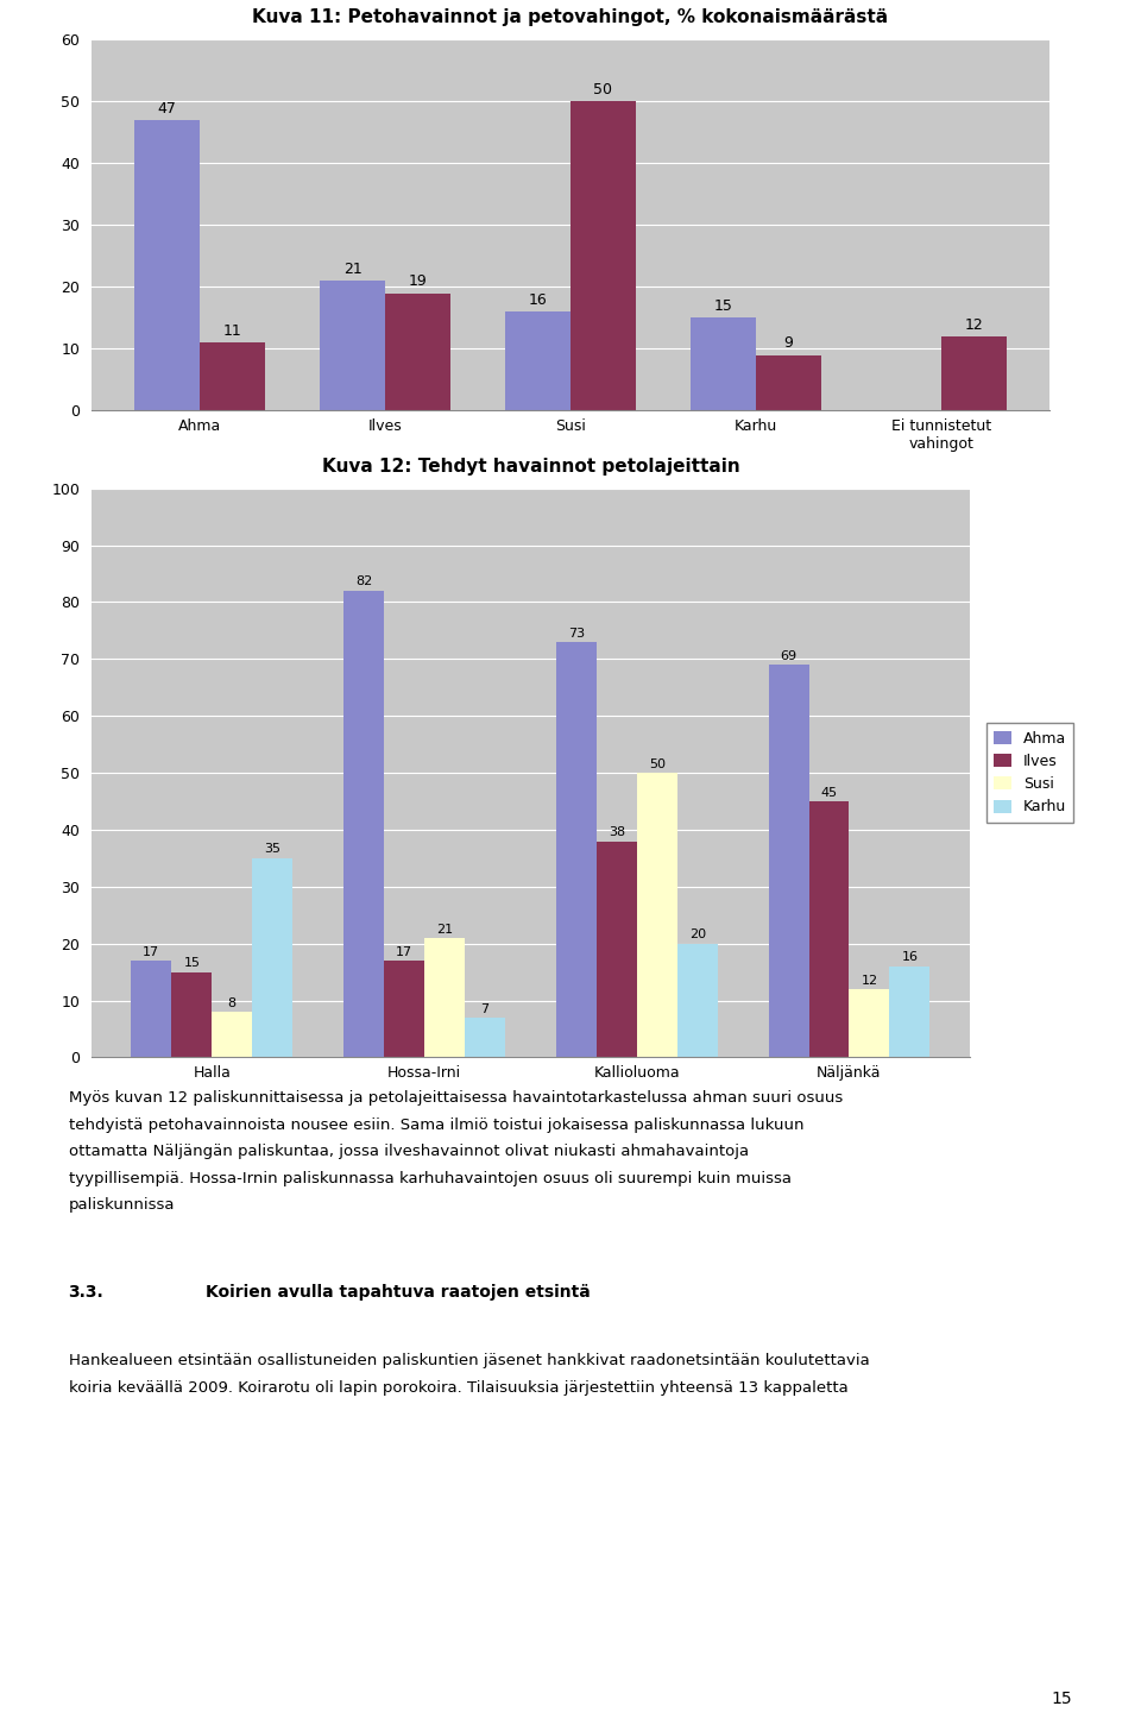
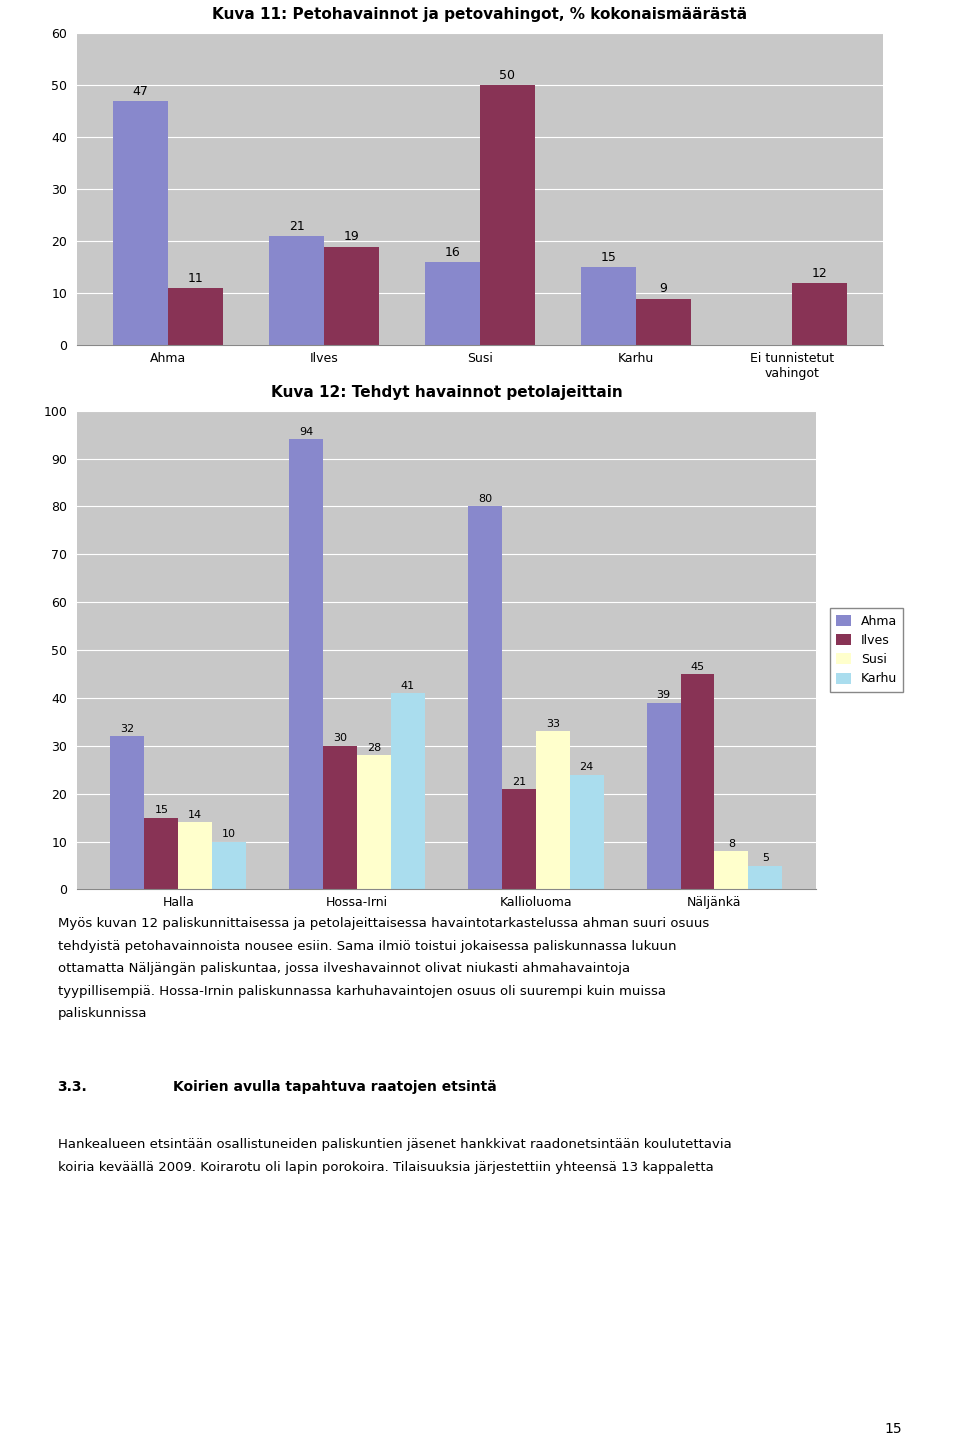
Kuva 12: Tehdyt havainnot petolajeittain/Ahma/Halla: 17 -> 32
Kuva 12: Tehdyt havainnot petolajeittain/Susi/Halla: 8 -> 14
Kuva 12: Tehdyt havainnot petolajeittain/Karhu/Halla: 35 -> 10
Kuva 12: Tehdyt havainnot petolajeittain/Ahma/Hossa-Irni: 82 -> 94
Kuva 12: Tehdyt havainnot petolajeittain/Ilves/Hossa-Irni: 17 -> 30
Kuva 12: Tehdyt havainnot petolajeittain/Susi/Hossa-Irni: 21 -> 28
Kuva 12: Tehdyt havainnot petolajeittain/Karhu/Hossa-Irni: 7 -> 41
Kuva 12: Tehdyt havainnot petolajeittain/Ahma/Kallioluoma: 73 -> 80
Kuva 12: Tehdyt havainnot petolajeittain/Ilves/Kallioluoma: 38 -> 21
Kuva 12: Tehdyt havainnot petolajeittain/Susi/Kallioluoma: 50 -> 33
Kuva 12: Tehdyt havainnot petolajeittain/Karhu/Kallioluoma: 20 -> 24
Kuva 12: Tehdyt havainnot petolajeittain/Ahma/Näljänkä: 69 -> 39
Kuva 12: Tehdyt havainnot petolajeittain/Susi/Näljänkä: 12 -> 8
Kuva 12: Tehdyt havainnot petolajeittain/Karhu/Näljänkä: 16 -> 5
